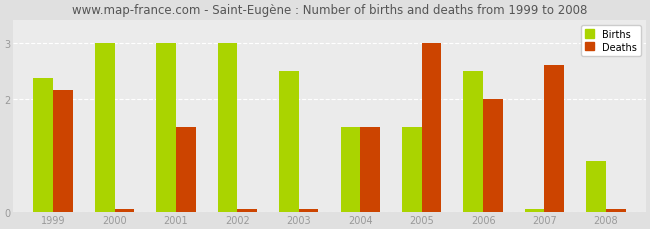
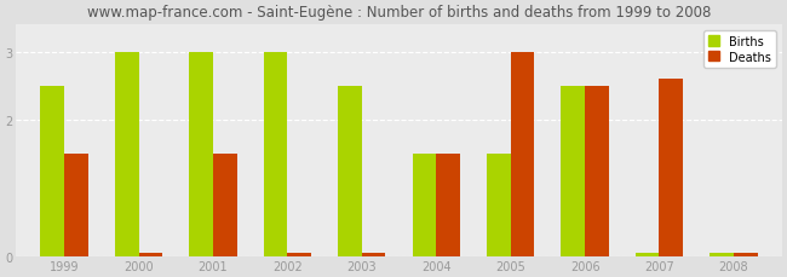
Births/1999: 2.38 -> 2.50
Deaths/1999: 2.16 -> 1.50
Deaths/2006: 2.00 -> 2.50
Births/2008: 0.90 -> 0.05
